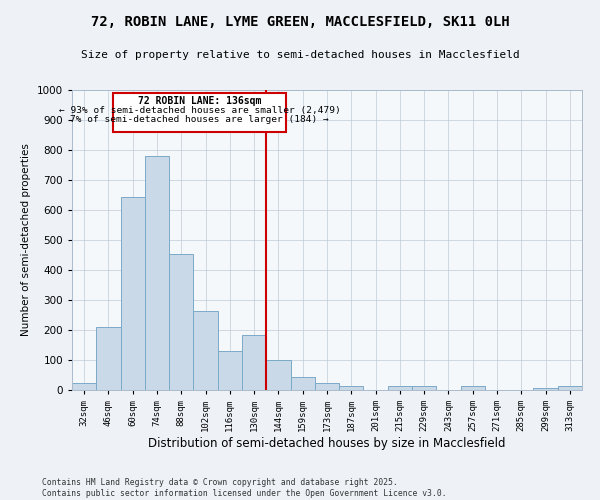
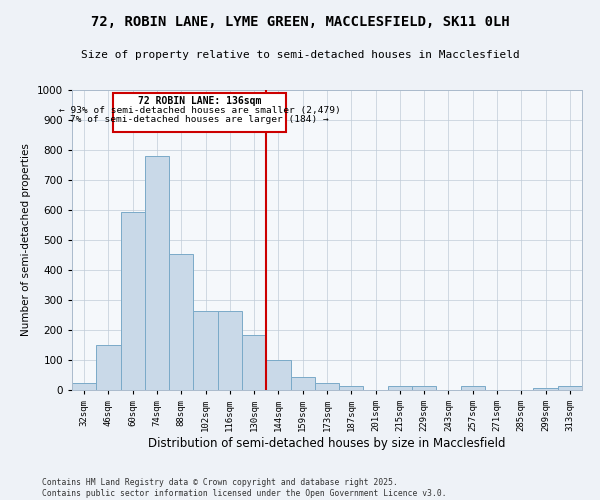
46sqm: 210 -> 150
60sqm: 645 -> 595
116sqm: 130 -> 265
